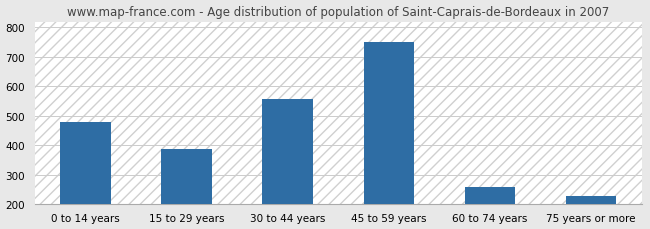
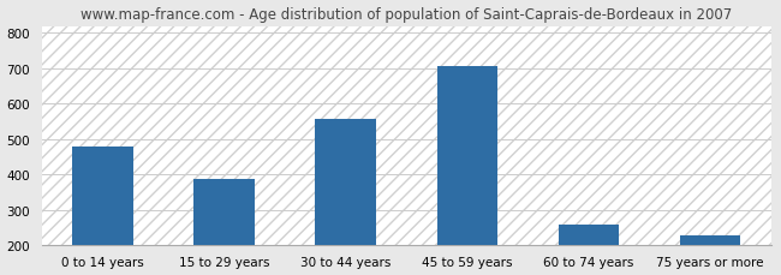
45 to 59 years: 751 -> 705
